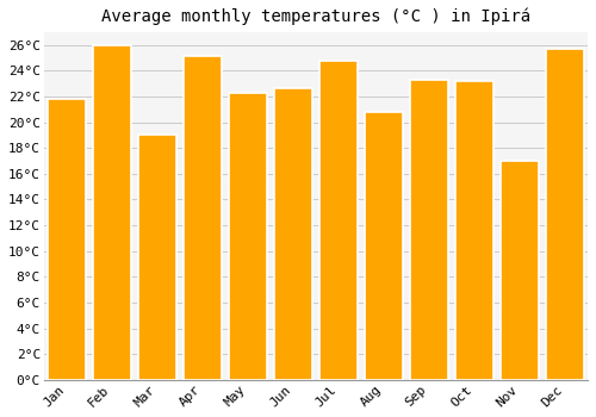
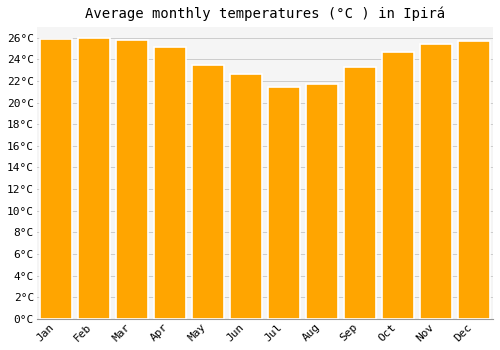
Jan: 21.8°C -> 25.9°C
Mar: 19.0°C -> 25.8°C
May: 22.3°C -> 23.5°C
Jul: 24.8°C -> 21.4°C
Aug: 20.8°C -> 21.7°C
Oct: 23.2°C -> 24.7°C
Nov: 17.0°C -> 25.4°C
